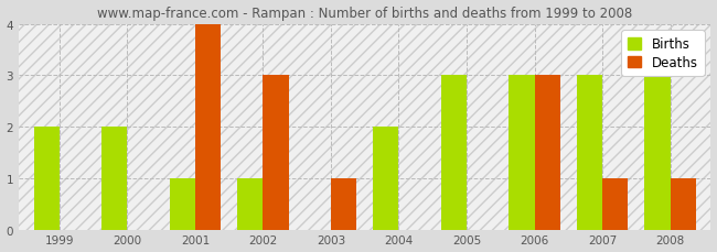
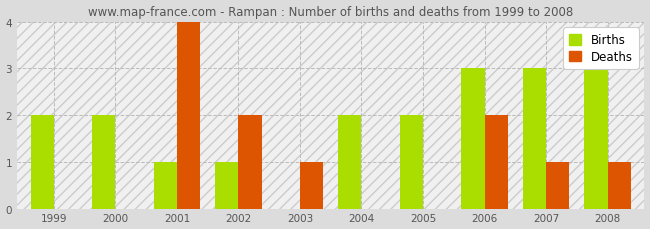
Deaths/2002: 3 -> 2
Births/2005: 3 -> 2
Deaths/2006: 3 -> 2
